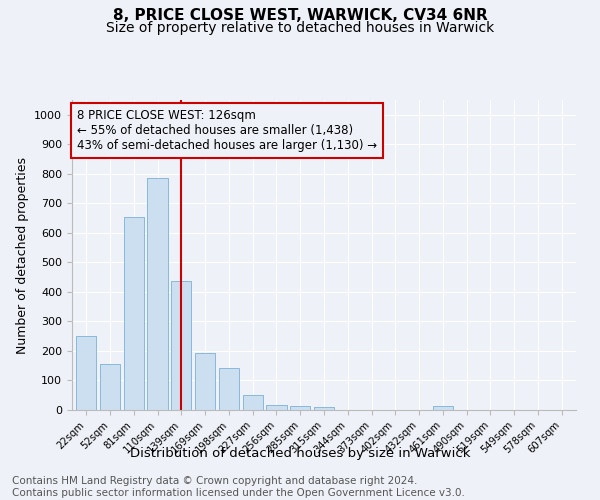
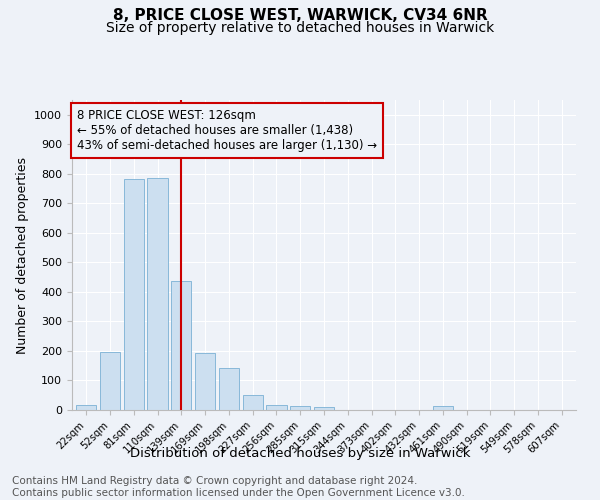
22sqm: 250 -> 18
52sqm: 155 -> 197
81sqm: 655 -> 782
